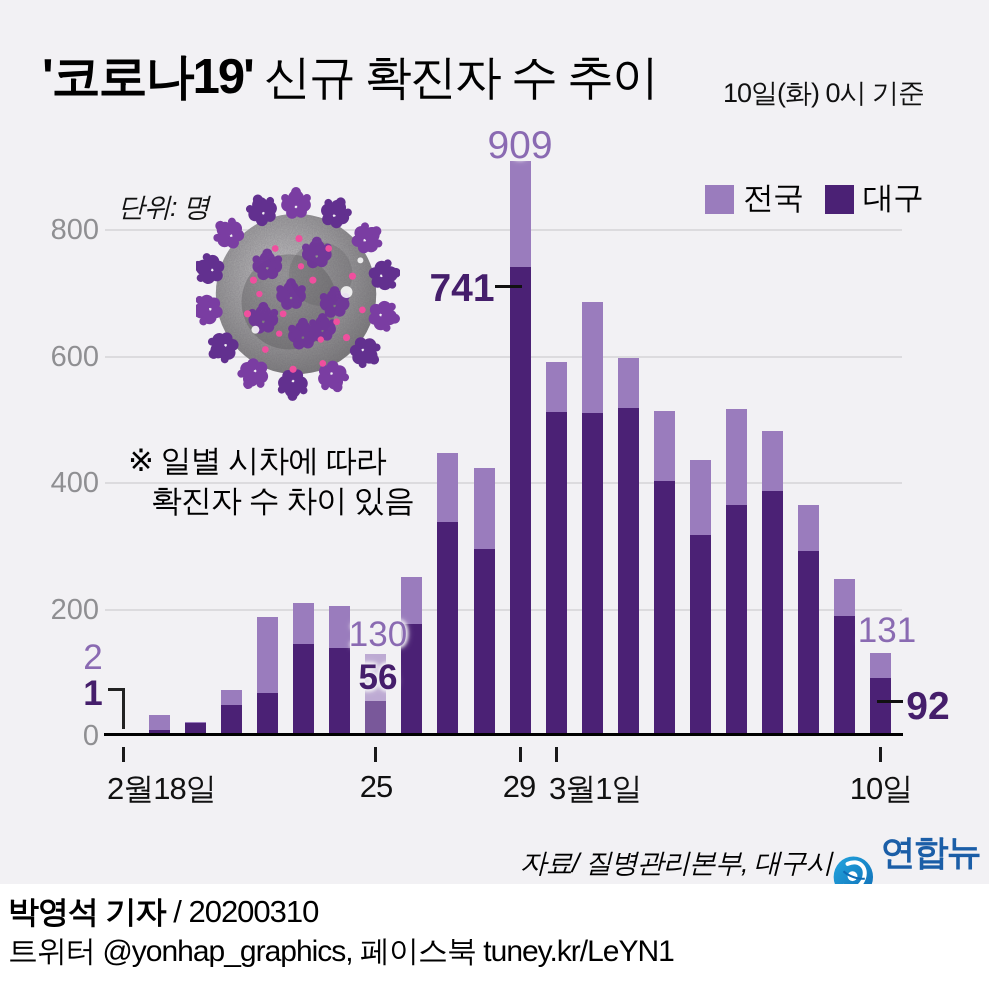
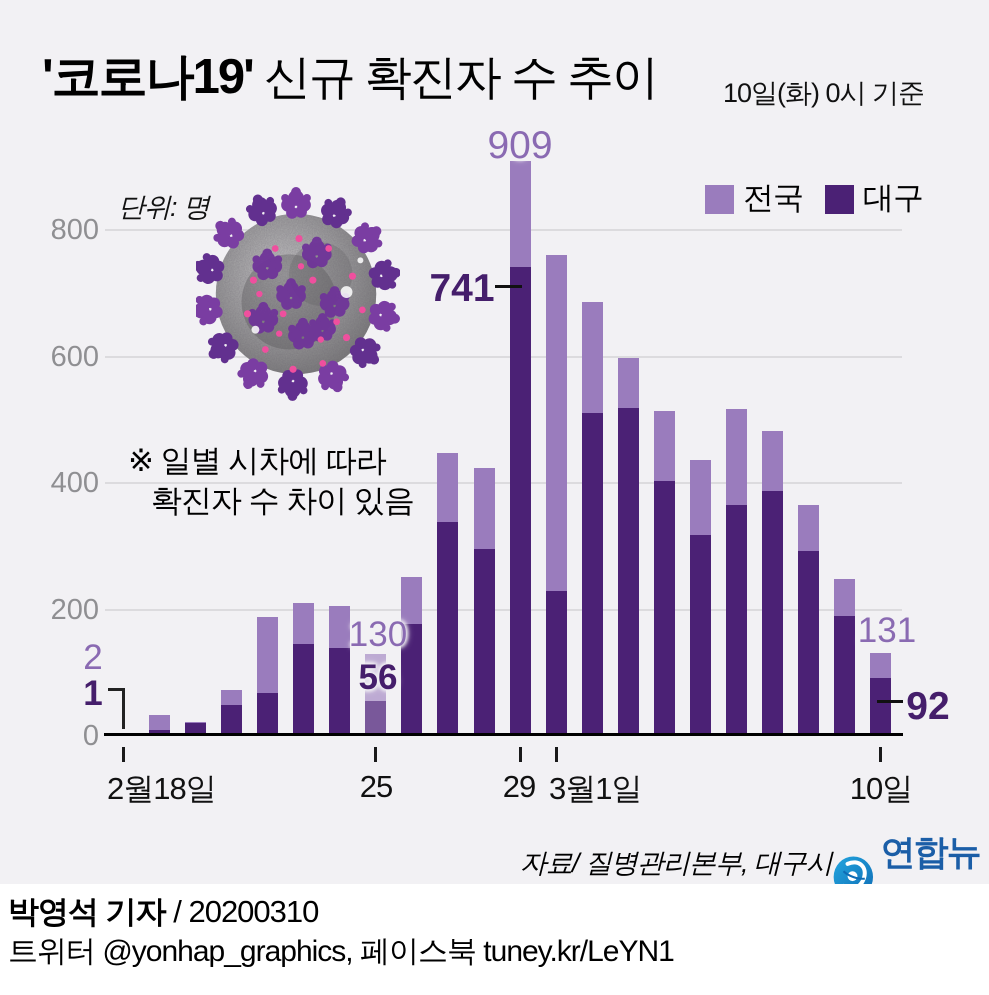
전국/3월1일: 590 -> 760
대구/3월1일: 510 -> 230
